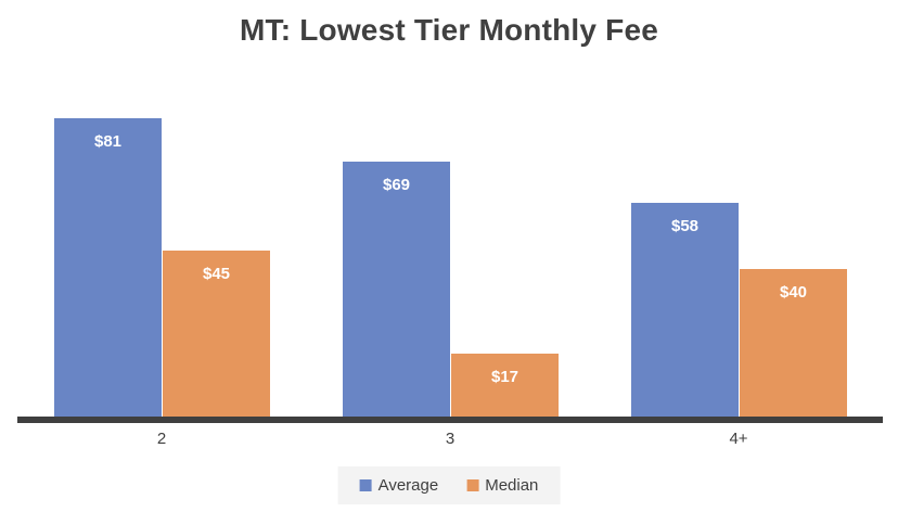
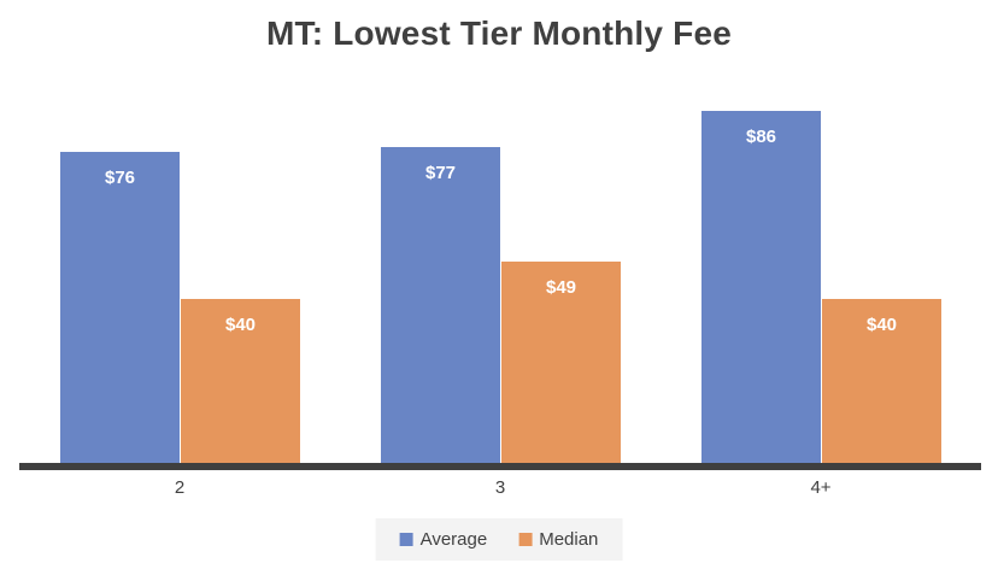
Average/2: $81 -> $76
Median/2: $45 -> $40
Average/3: $69 -> $77
Median/3: $17 -> $49
Average/4+: $58 -> $86
